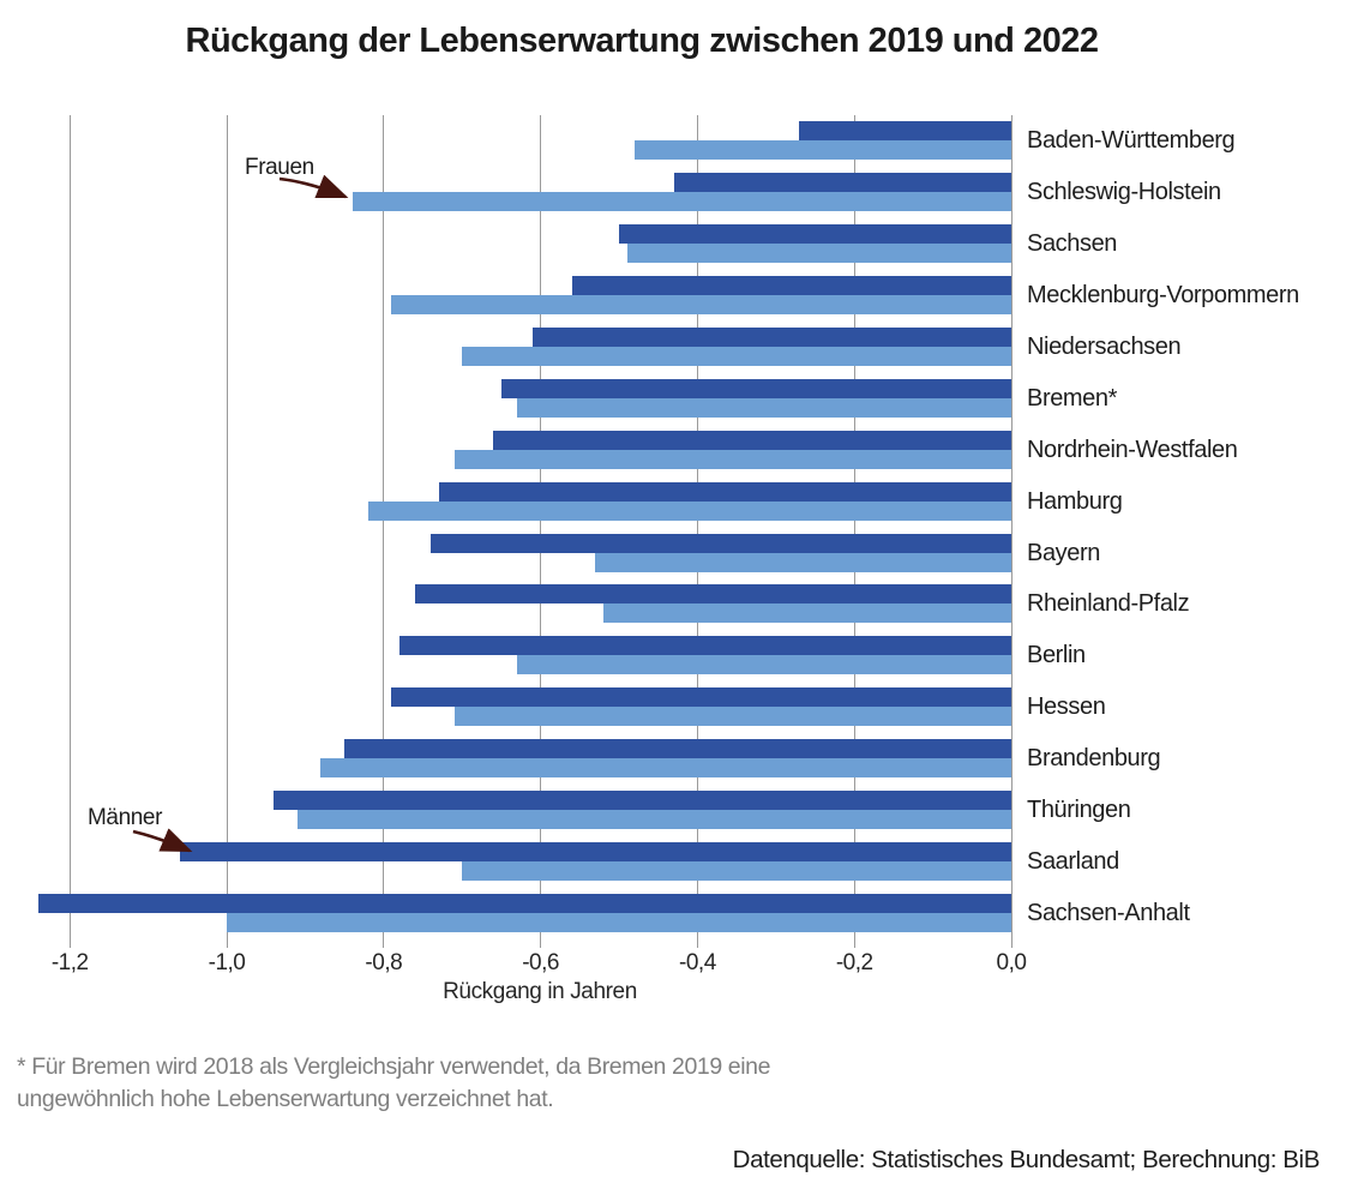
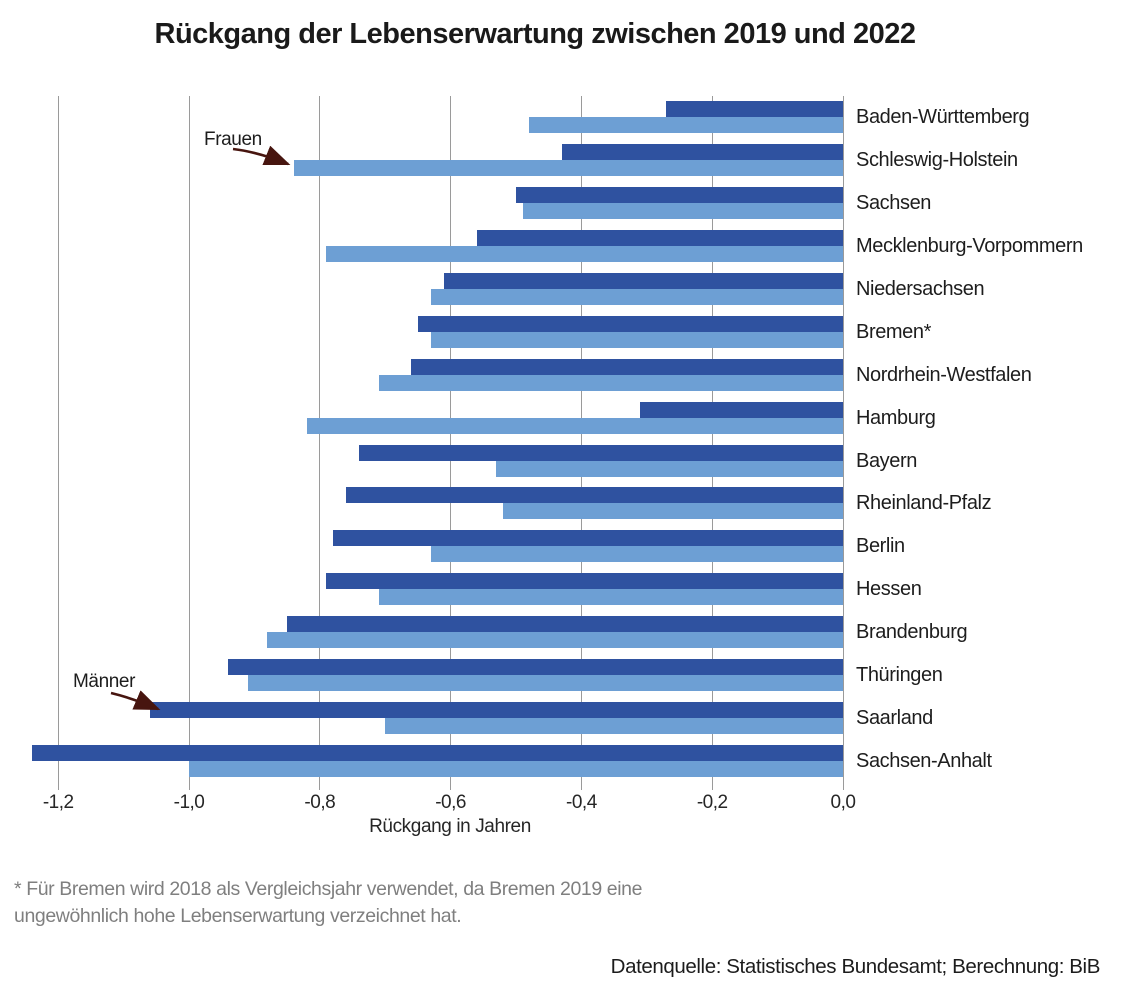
Frauen/Niedersachsen: -0,70 -> -0,63
Männer/Hamburg: -0,73 -> -0,31
